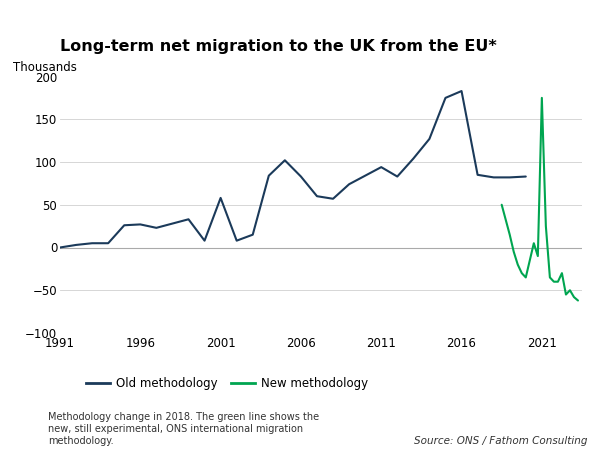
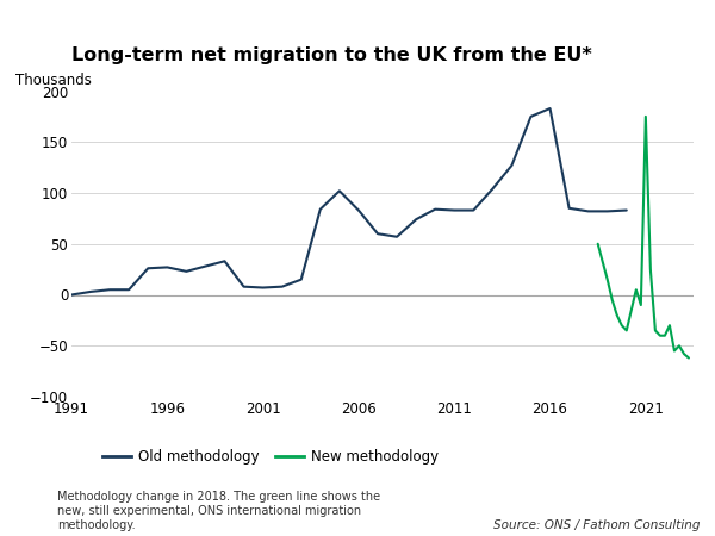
Old methodology/2001: 58 -> 7
Old methodology/2011: 94 -> 83
